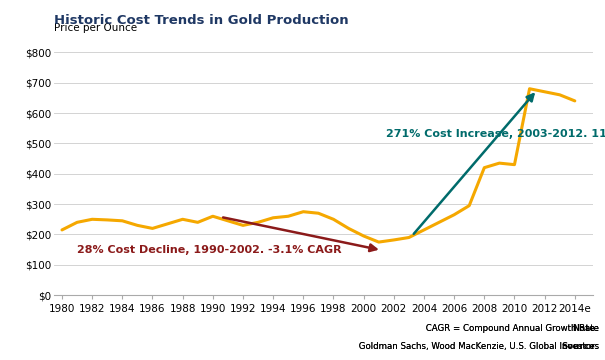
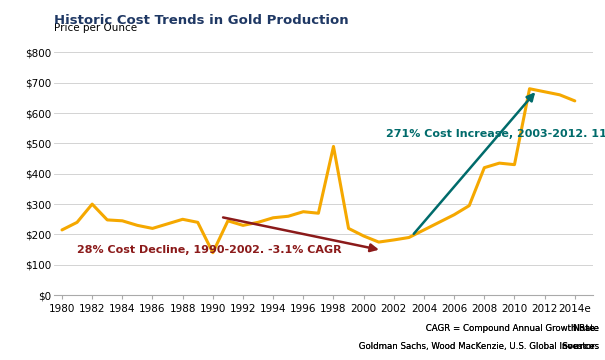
1982: $250 -> $300
1990: $260 -> $140
1998: $250 -> $490
